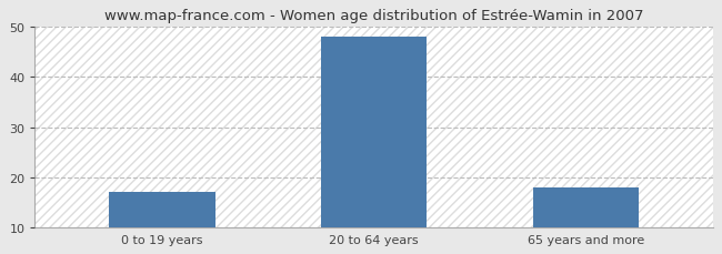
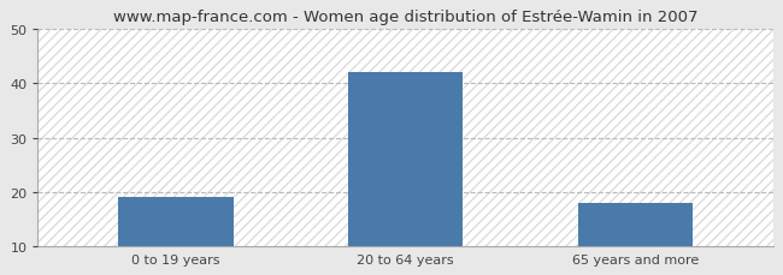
0 to 19 years: 17 -> 19
20 to 64 years: 48 -> 42
